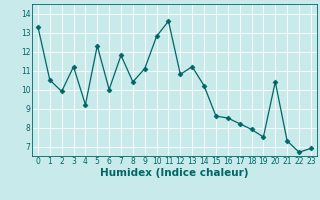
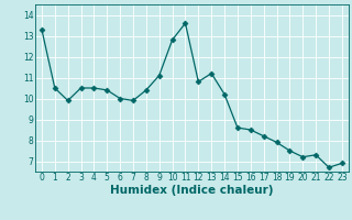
3: 11.2 -> 10.5
4: 9.2 -> 10.5
5: 12.3 -> 10.4
7: 11.8 -> 9.9
20: 10.4 -> 7.2
